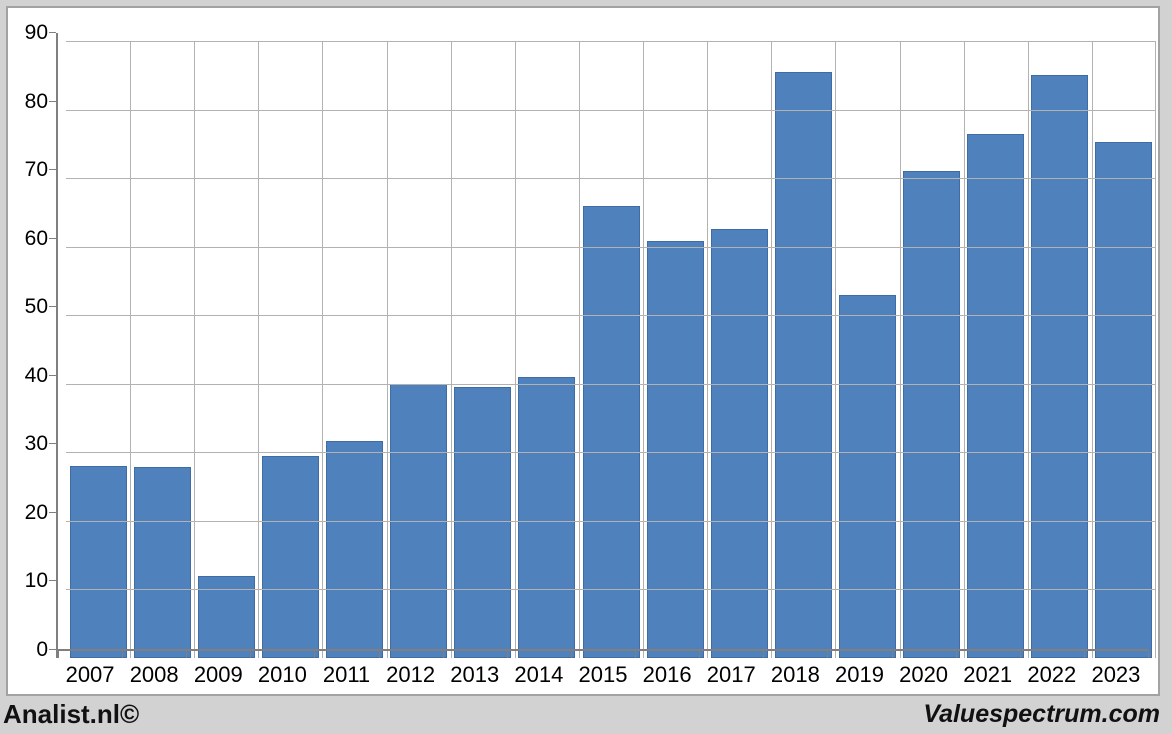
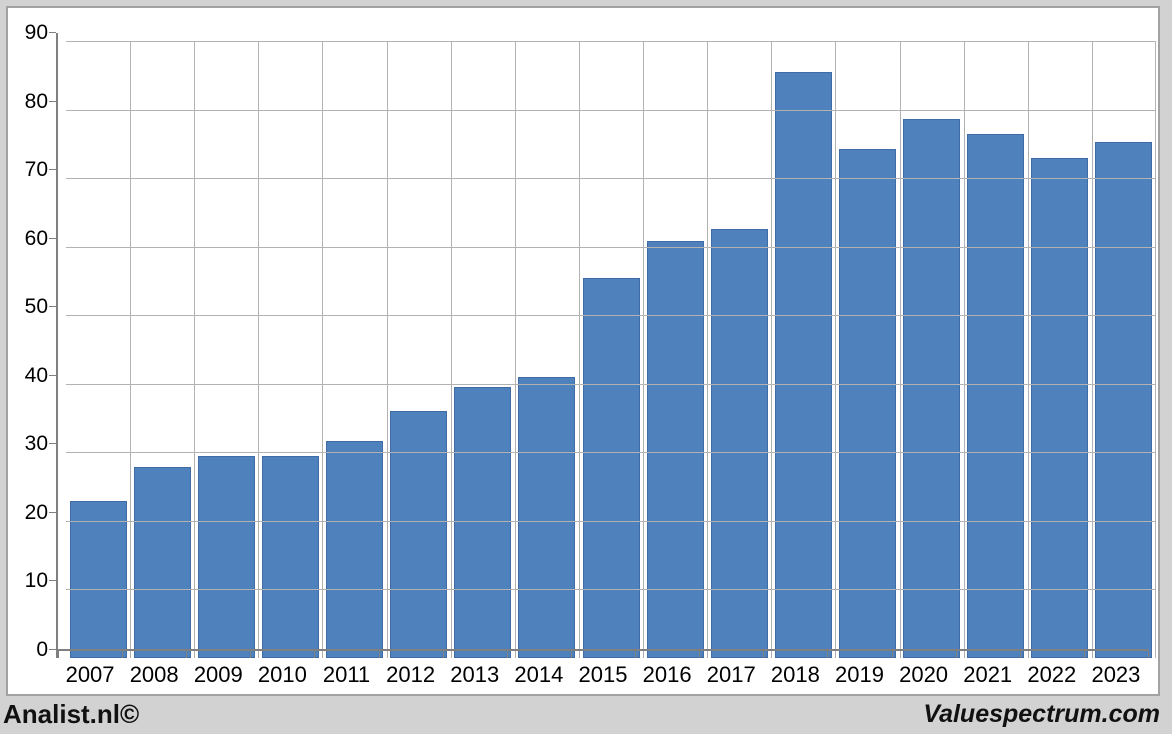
2007: 28 -> 23
2009: 12 -> 29
2012: 40 -> 36
2015: 66 -> 55
2019: 53 -> 74
2020: 71 -> 79
2022: 85 -> 73
